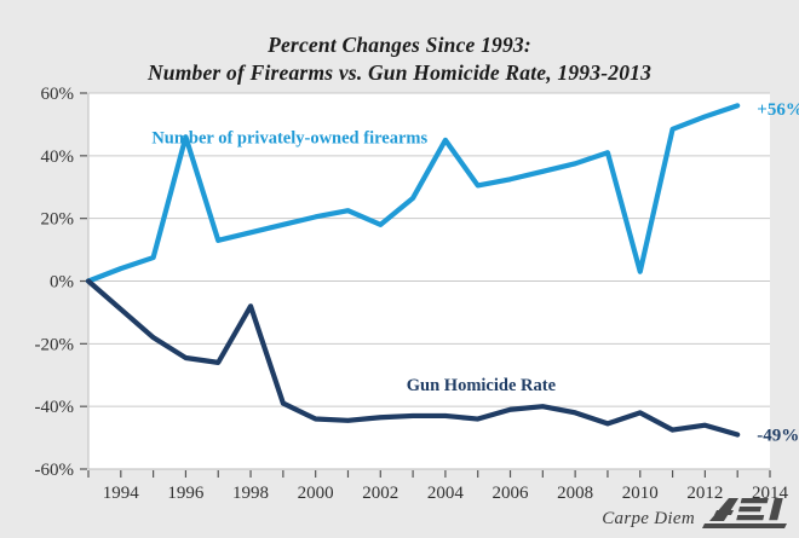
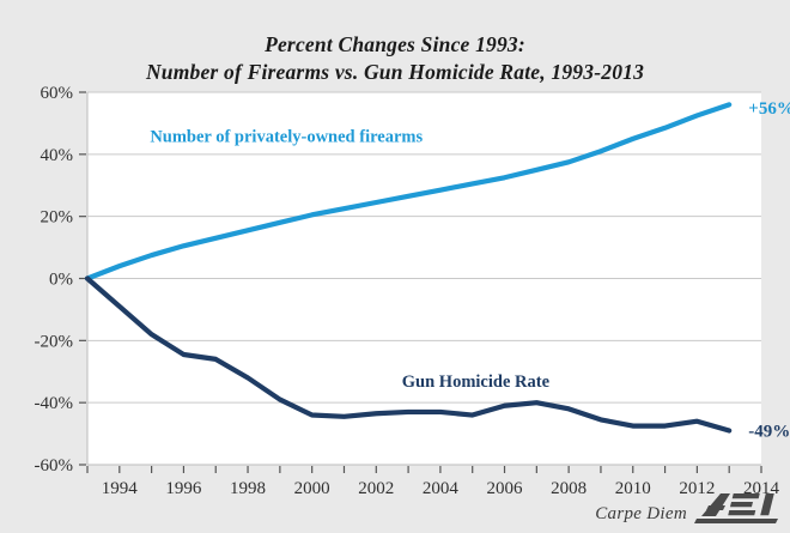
Number of privately-owned firearms/1996: 46% -> 10%
Gun Homicide Rate/1998: -8% -> -32%
Number of privately-owned firearms/2002: 18% -> 24%
Number of privately-owned firearms/2004: 45% -> 28%
Number of privately-owned firearms/2010: 3% -> 45%
Gun Homicide Rate/2010: -42% -> -48%
